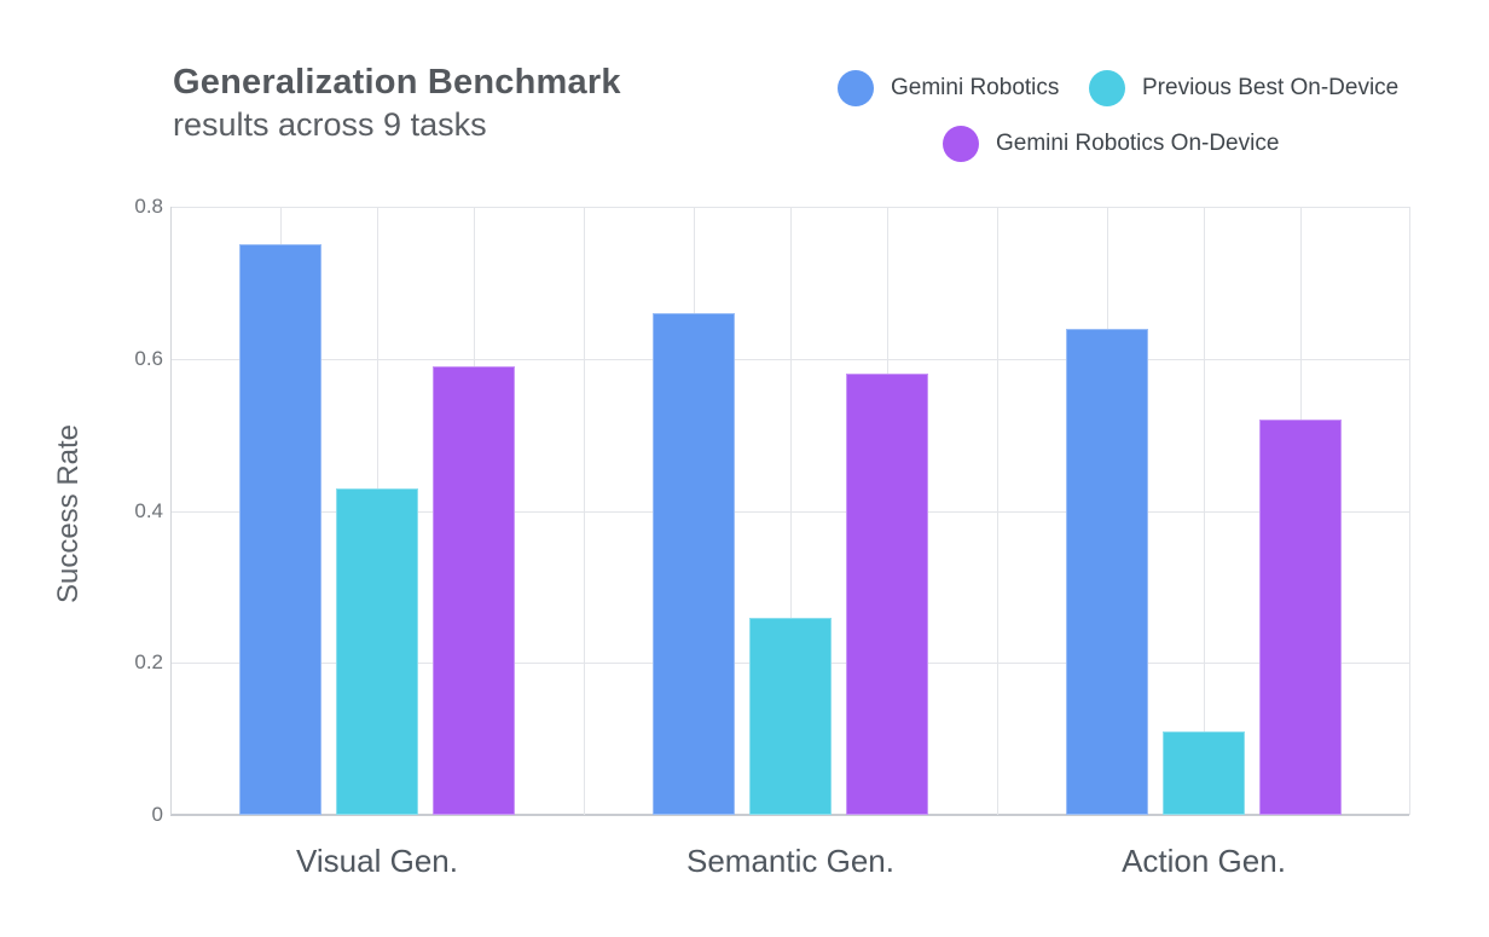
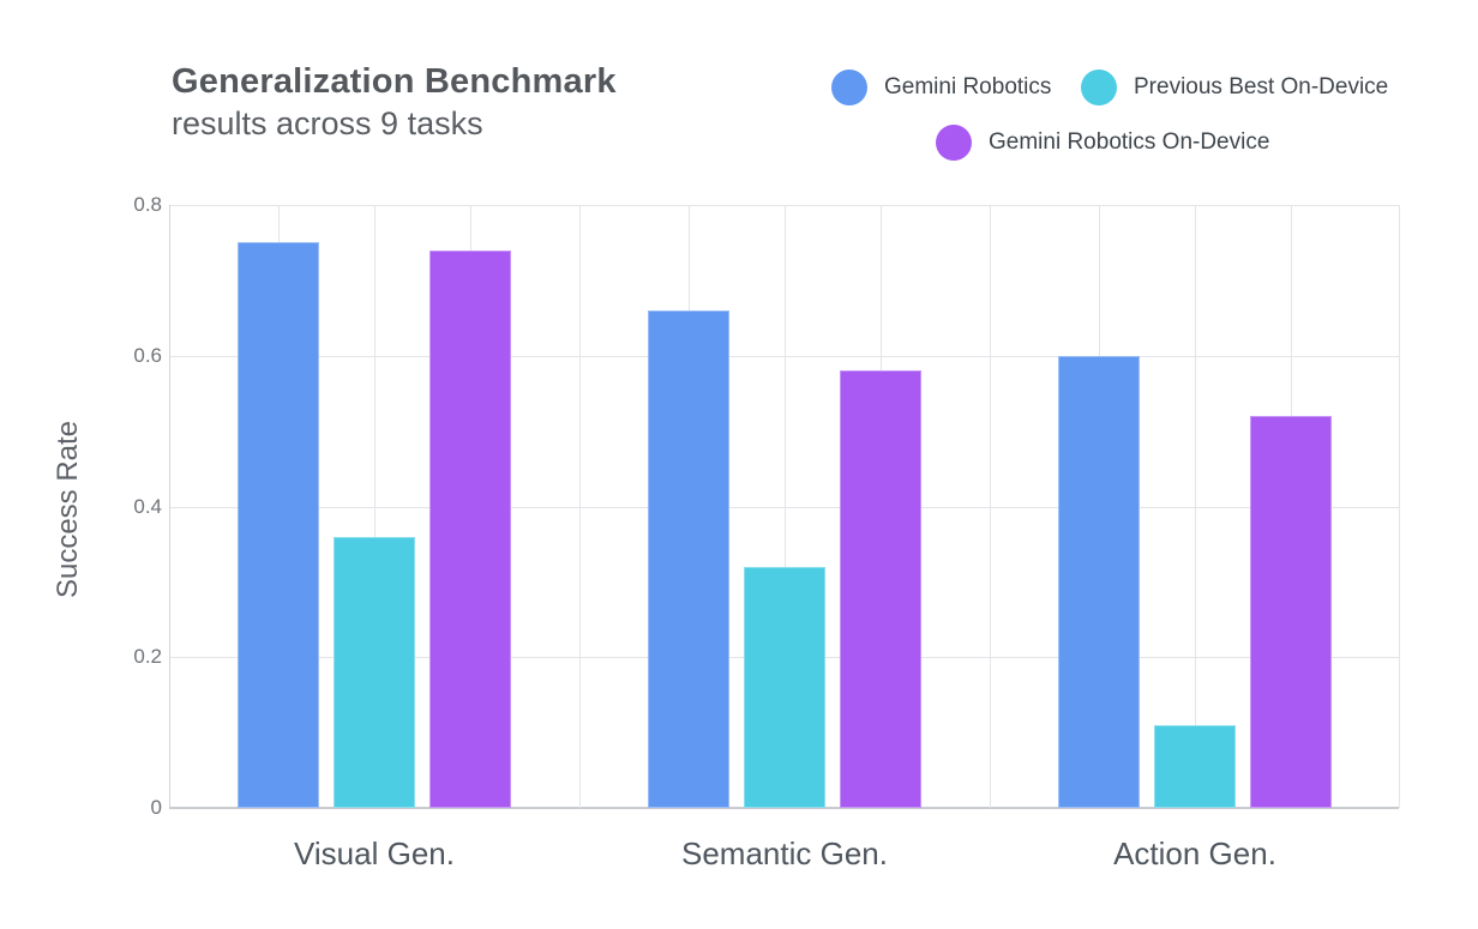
Previous Best On-Device/Visual Gen.: 0.43 -> 0.36
Gemini Robotics On-Device/Visual Gen.: 0.59 -> 0.74
Previous Best On-Device/Semantic Gen.: 0.26 -> 0.32
Gemini Robotics/Action Gen.: 0.64 -> 0.60
